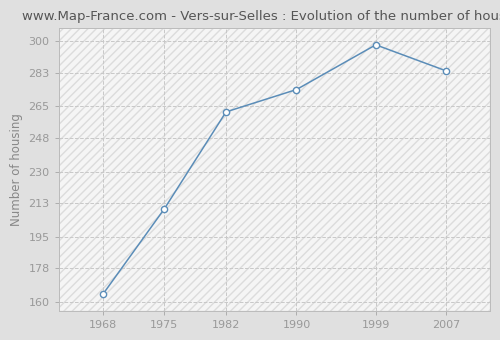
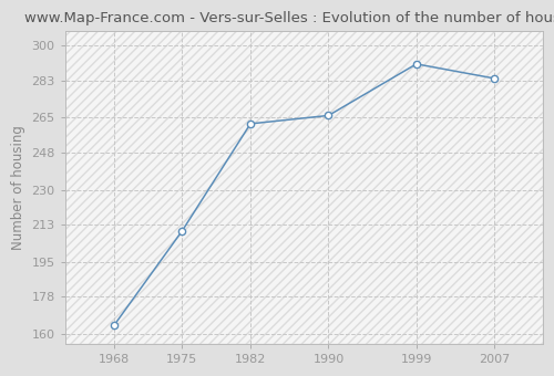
1990: 274 -> 266
1999: 298 -> 291
